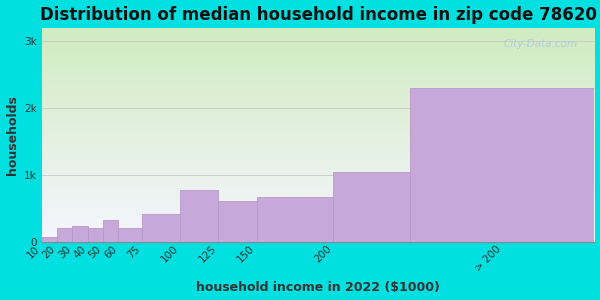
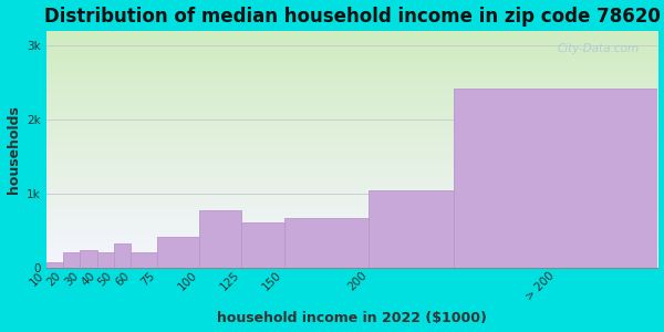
> 200: 2.30k -> 2.42k
